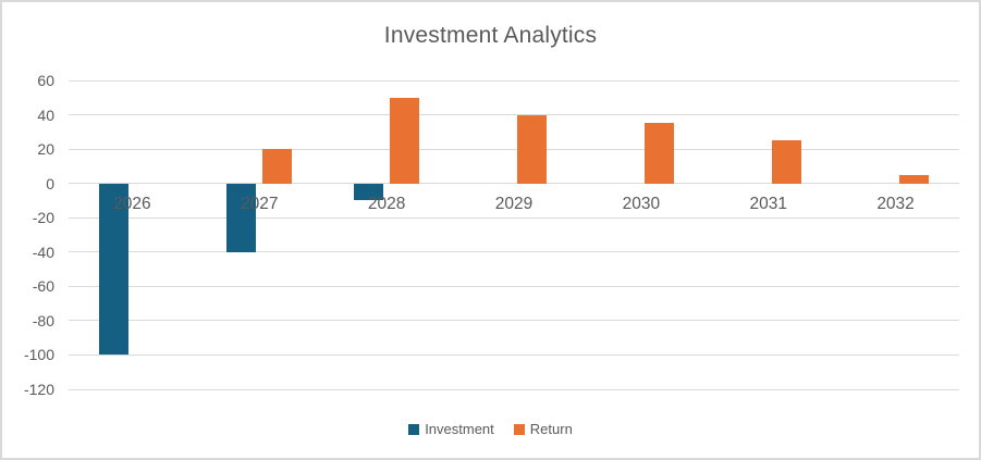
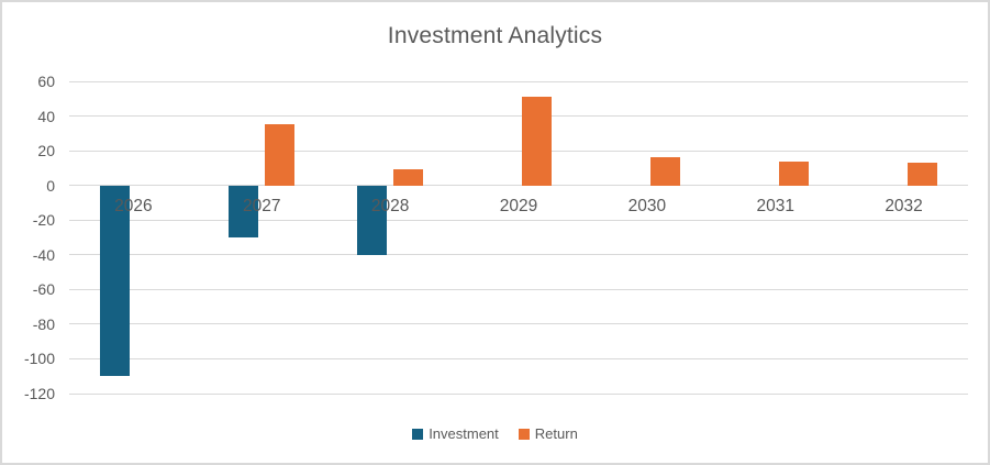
Investment/2026: -100 -> -110
Investment/2027: -40 -> -30
Return/2027: 20 -> 35
Investment/2028: -10 -> -40
Return/2028: 50 -> 9
Return/2029: 40 -> 51
Return/2030: 35 -> 16
Return/2031: 25 -> 14
Return/2032: 5 -> 13
